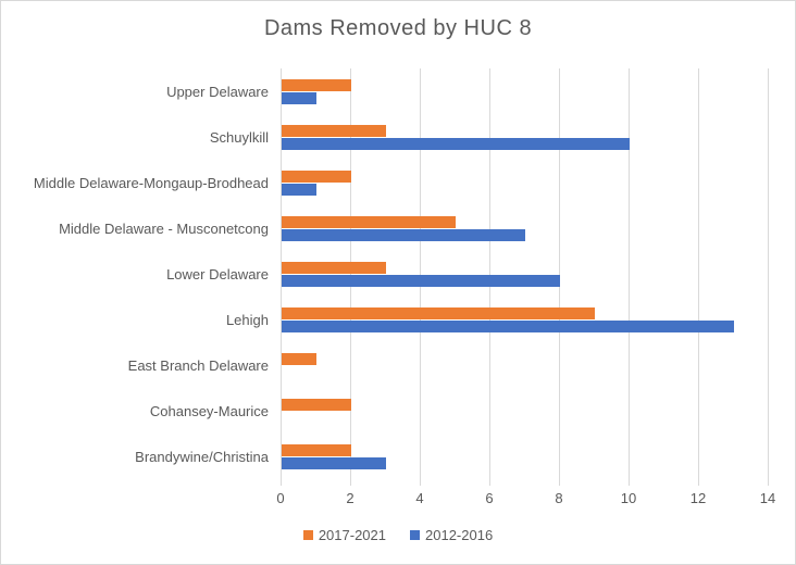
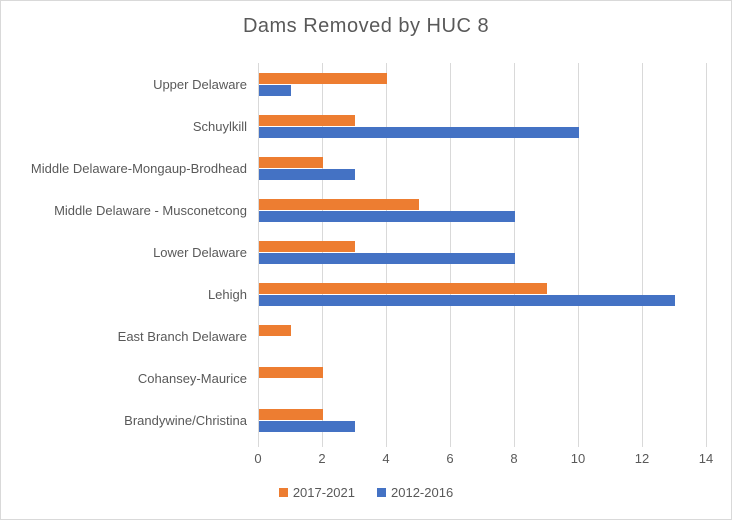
2017-2021/Upper Delaware: 2 -> 4
2012-2016/Middle Delaware-Mongaup-Brodhead: 1 -> 3
2012-2016/Middle Delaware - Musconetcong: 7 -> 8
